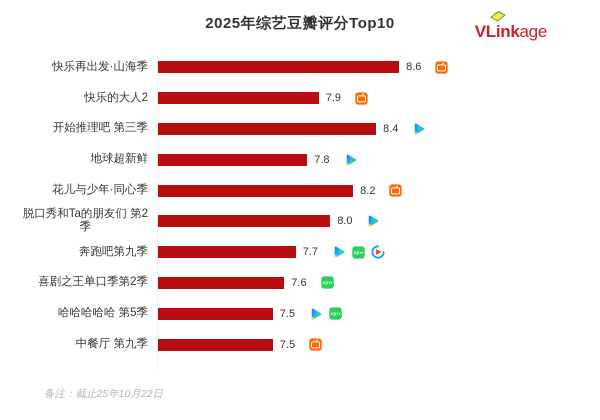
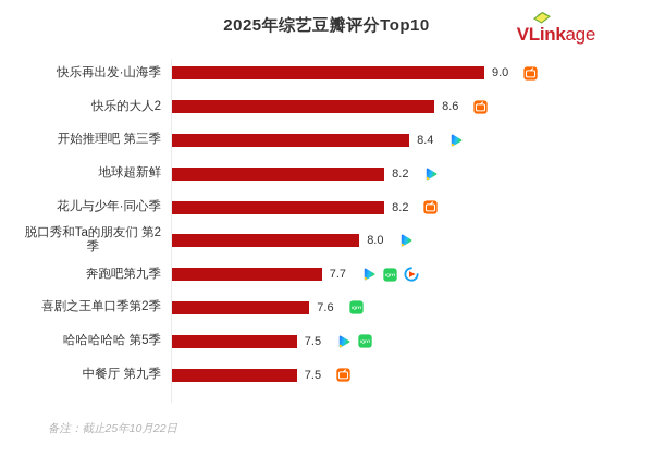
快乐再出发·山海季: 8.6 -> 9.0
快乐的大人2: 7.9 -> 8.6
地球超新鲜: 7.8 -> 8.2
